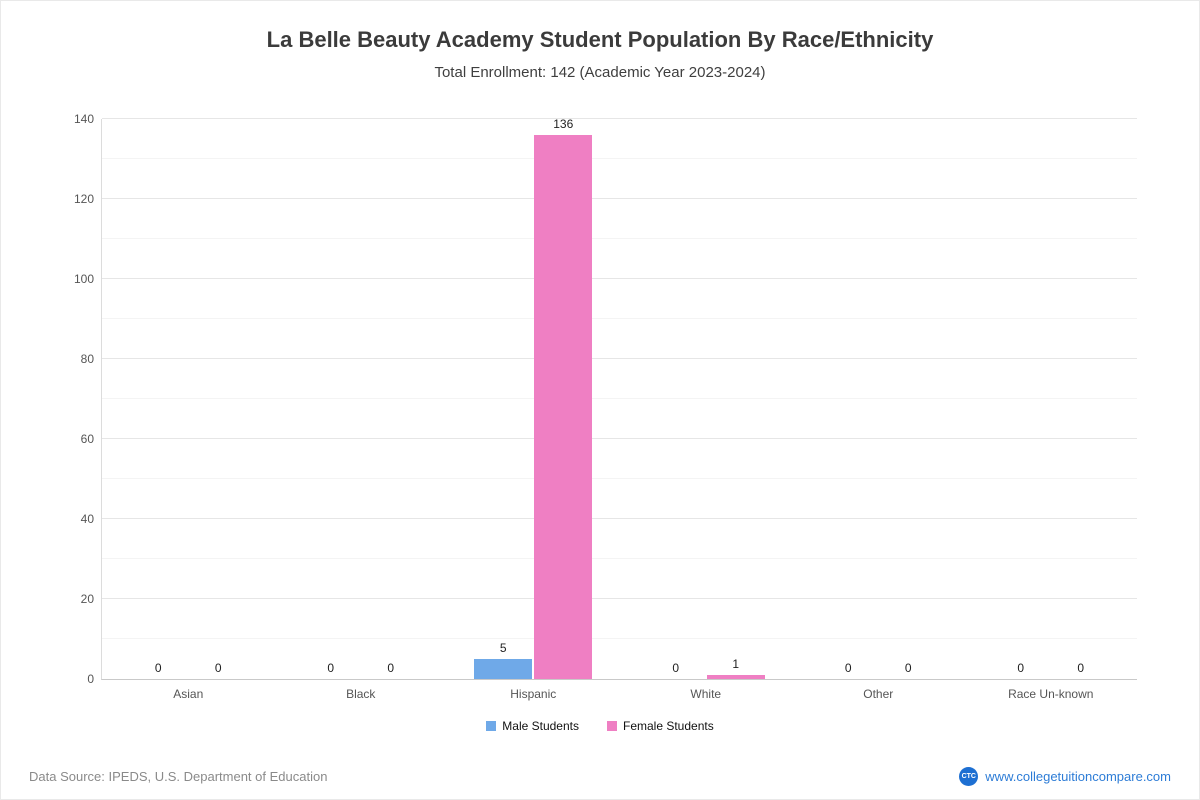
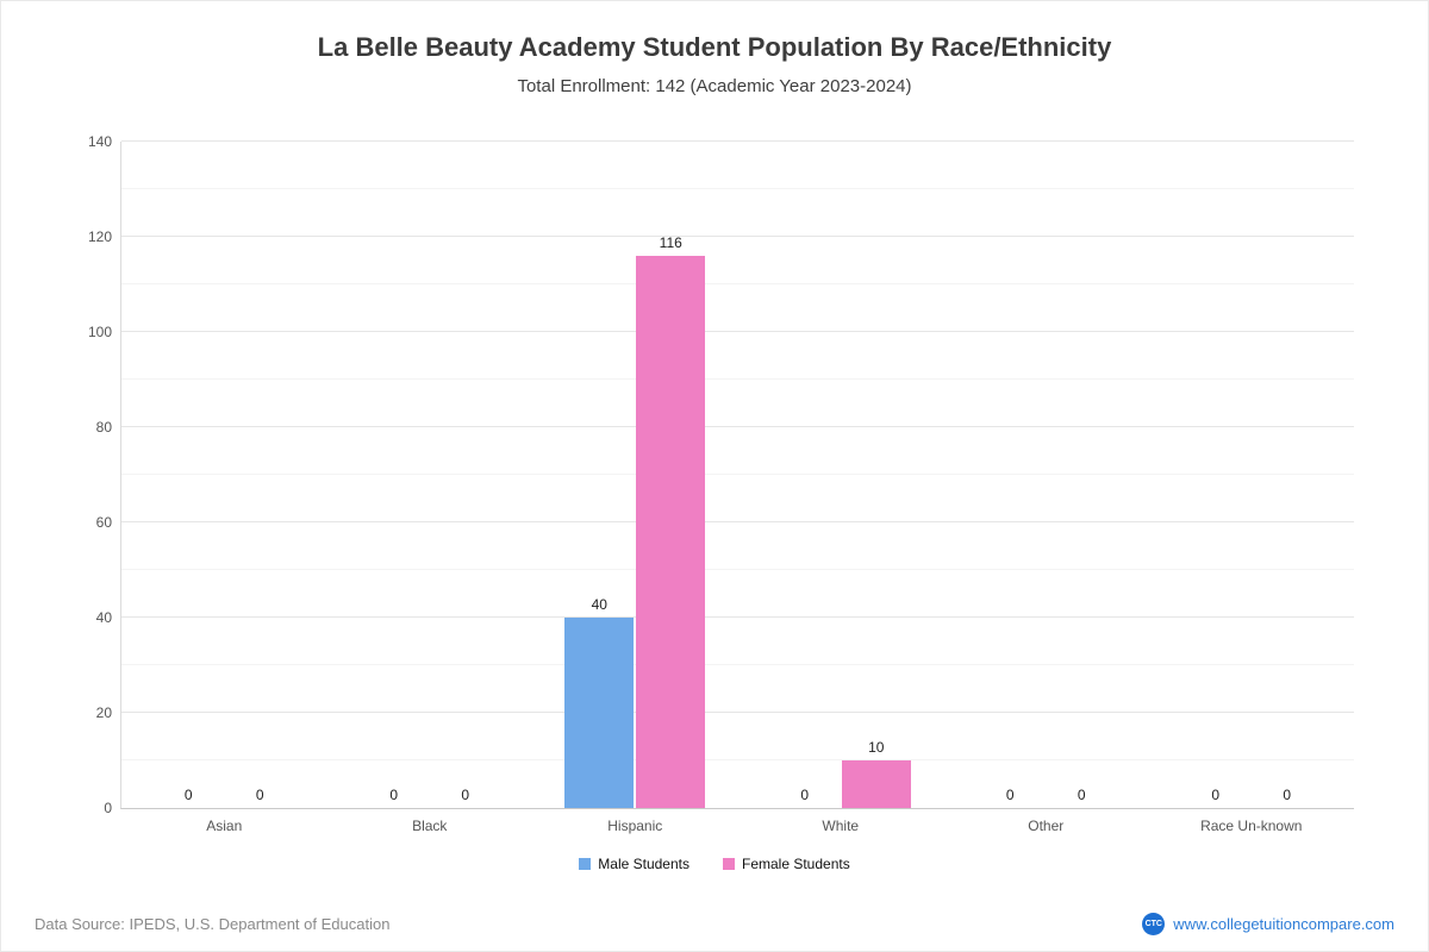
Male Students/Hispanic: 5 -> 40
Female Students/Hispanic: 136 -> 116
Female Students/White: 1 -> 10
